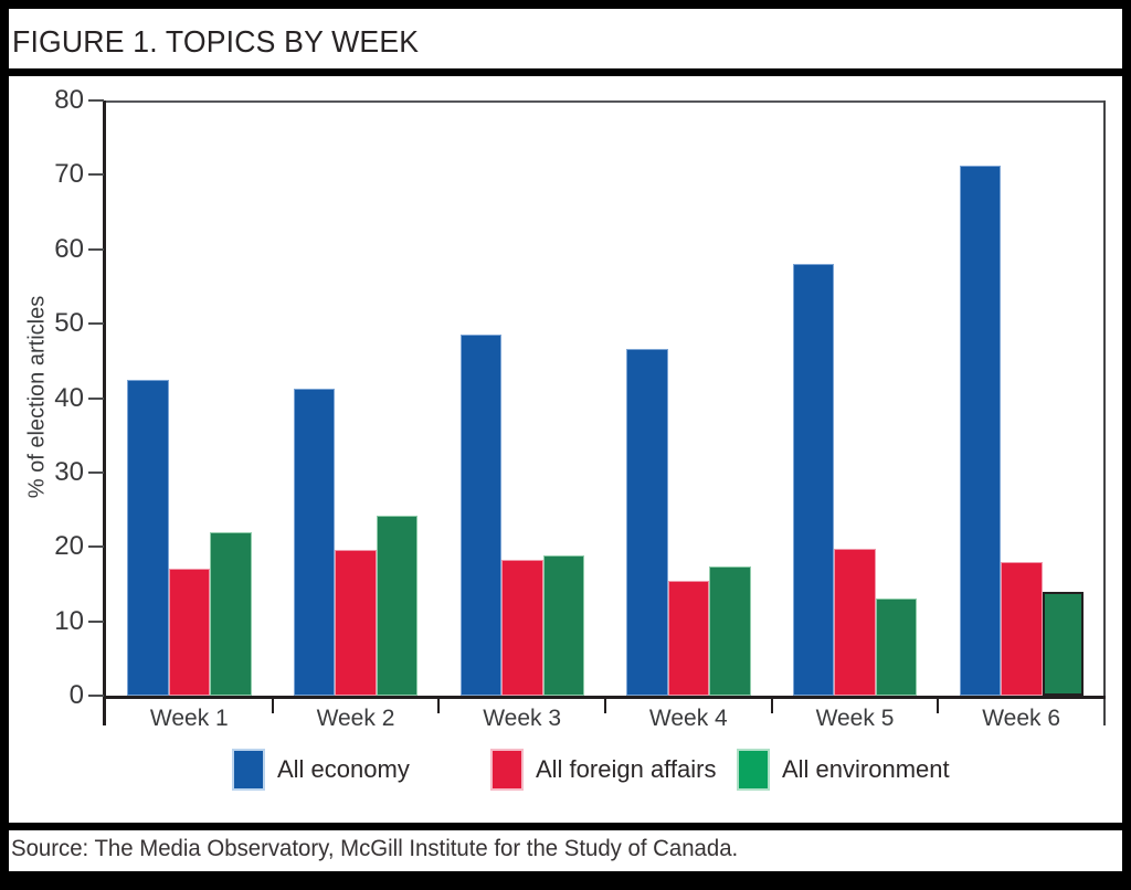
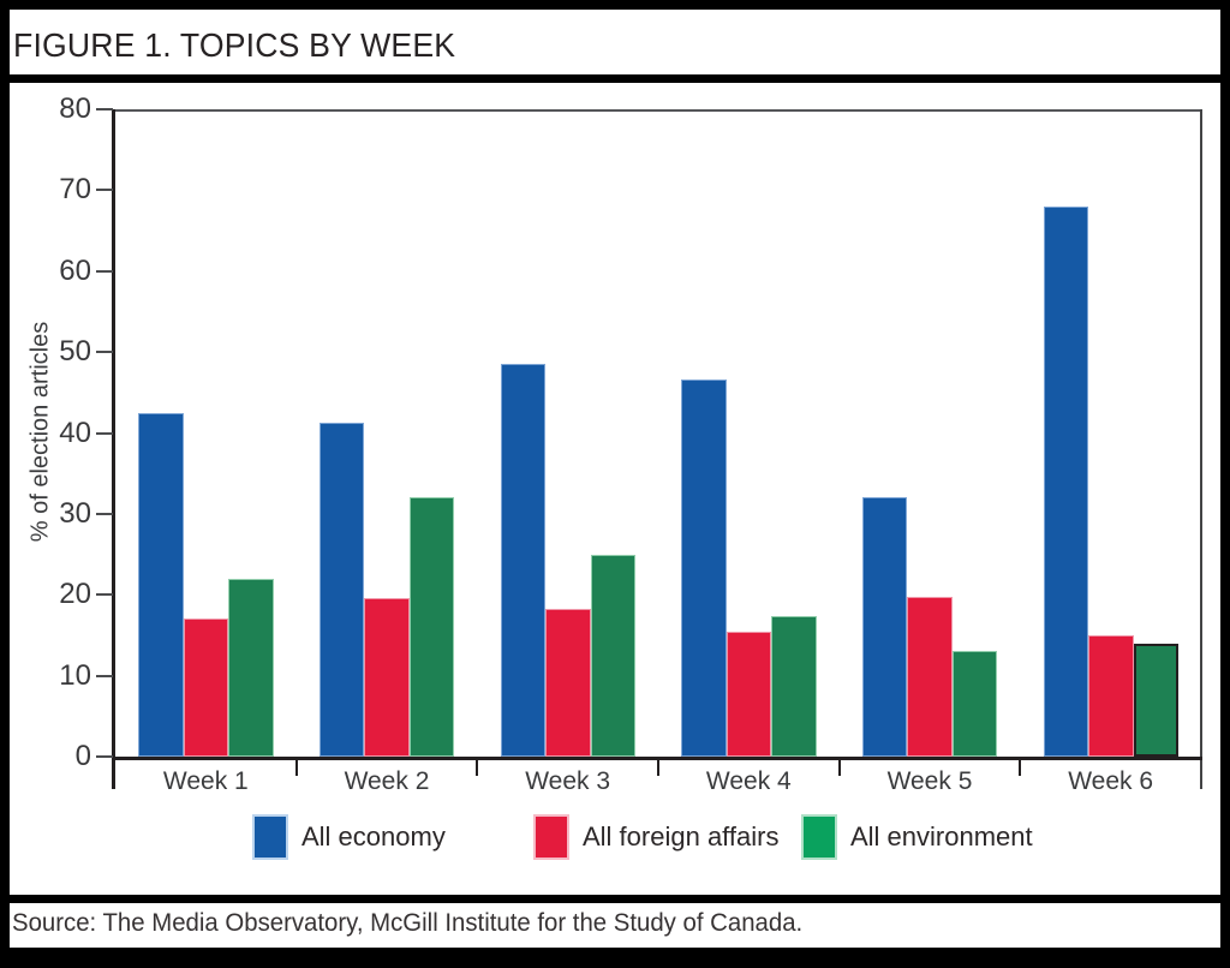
All environment/Week 2: 24 -> 32
All environment/Week 3: 19 -> 25
All economy/Week 5: 58 -> 32
All economy/Week 6: 71 -> 68
All foreign affairs/Week 6: 18 -> 15
